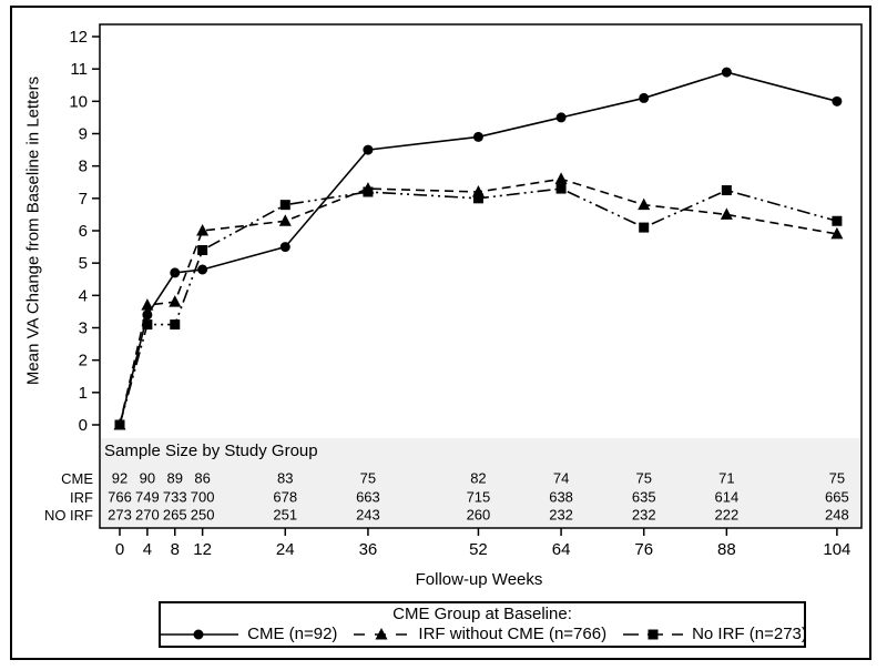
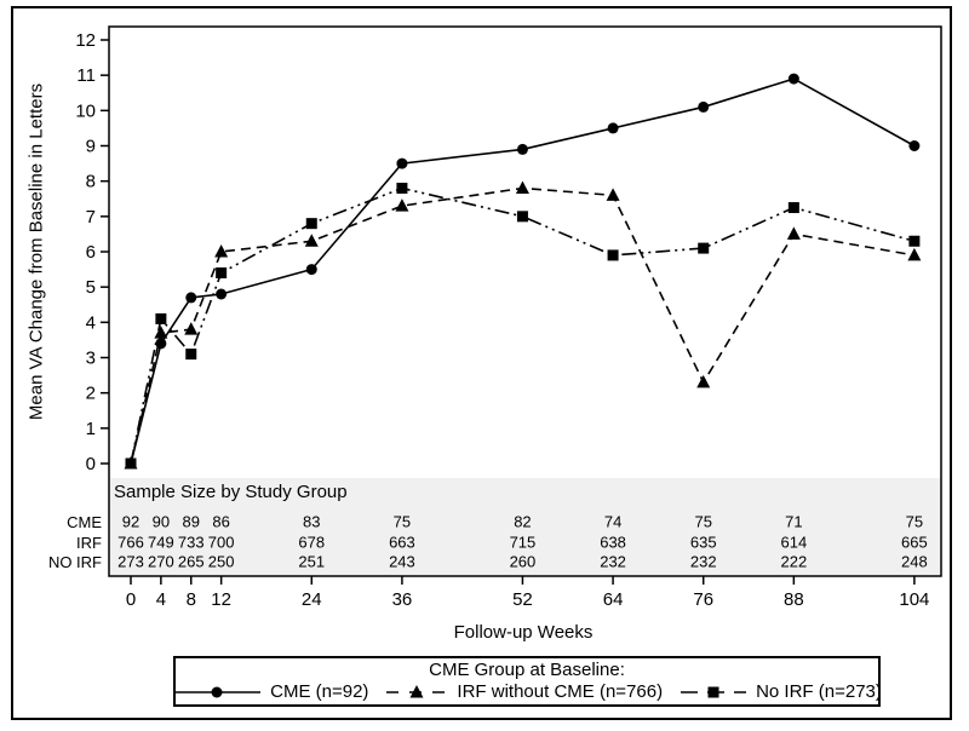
No IRF (n=273)/4: 3.1 -> 4.1
No IRF (n=273)/36: 7.2 -> 7.8
IRF without CME (n=766)/52: 7.2 -> 7.8
No IRF (n=273)/64: 7.3 -> 5.9
IRF without CME (n=766)/76: 6.8 -> 2.3
CME (n=92)/104: 10.0 -> 9.0
